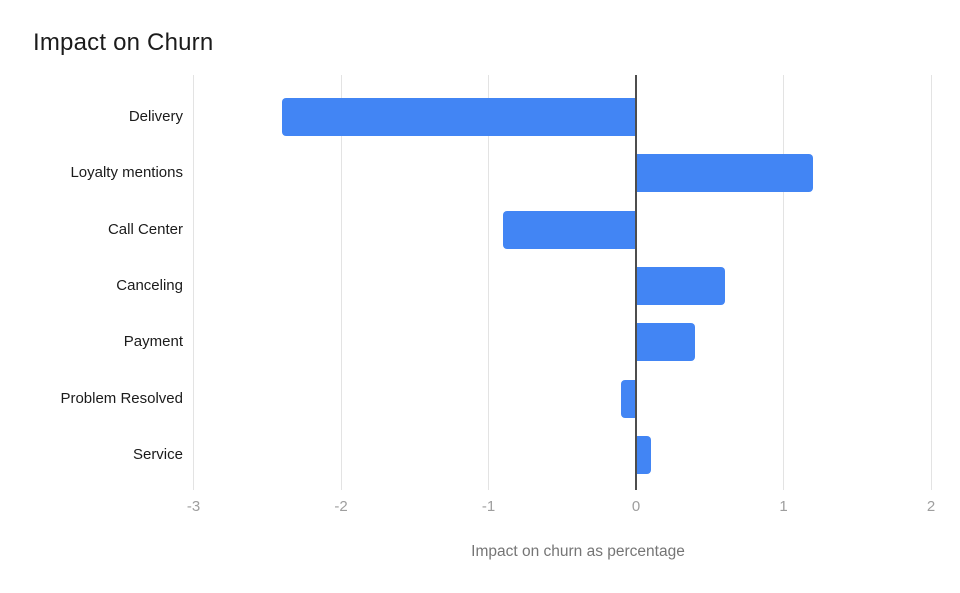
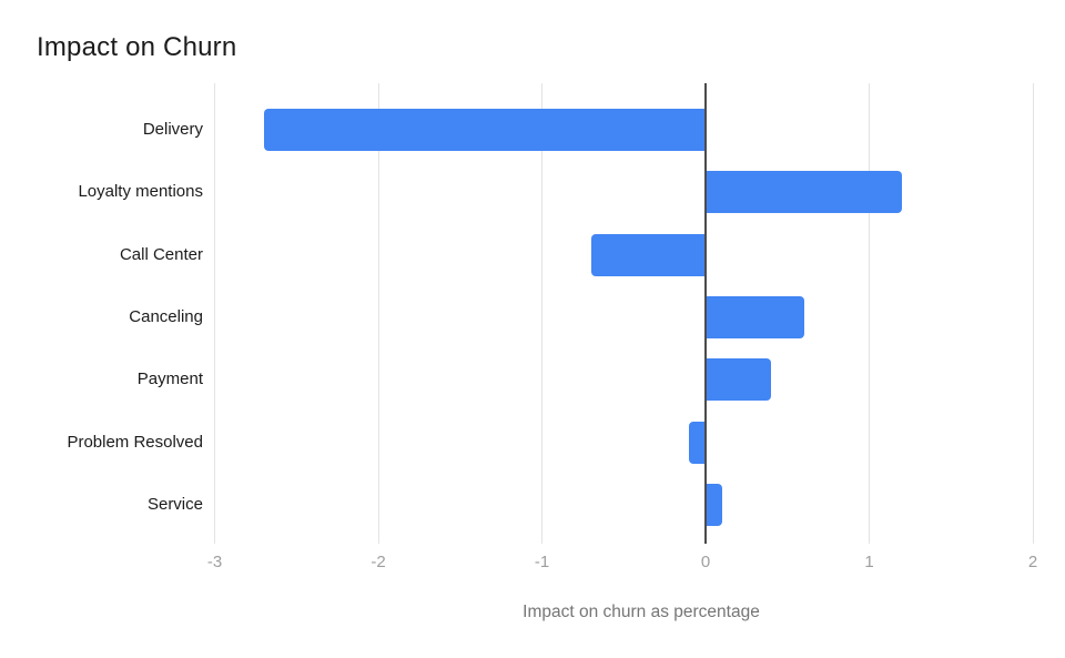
Delivery: -2.4 -> -2.7
Call Center: -0.9 -> -0.7
